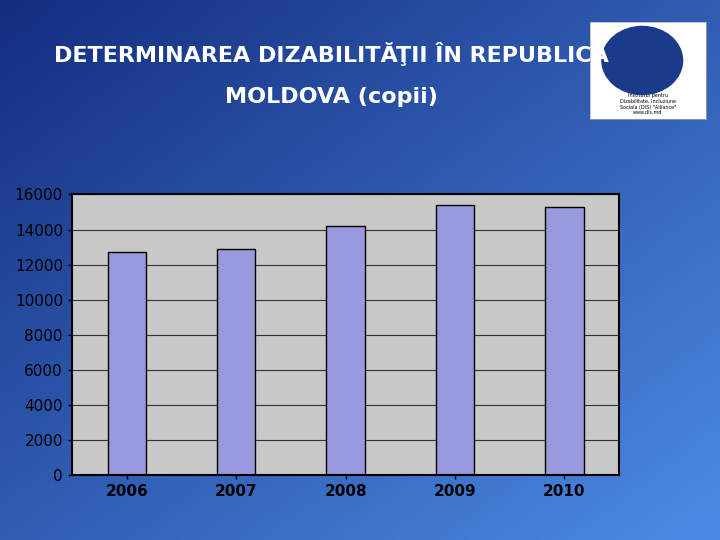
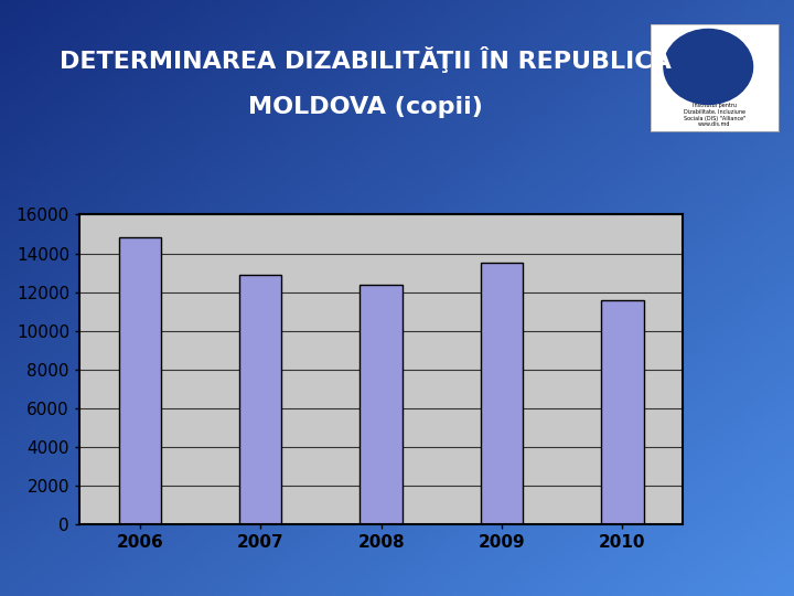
2006: 12700 -> 14800
2008: 14200 -> 12400
2009: 15400 -> 13500
2010: 15300 -> 11600
